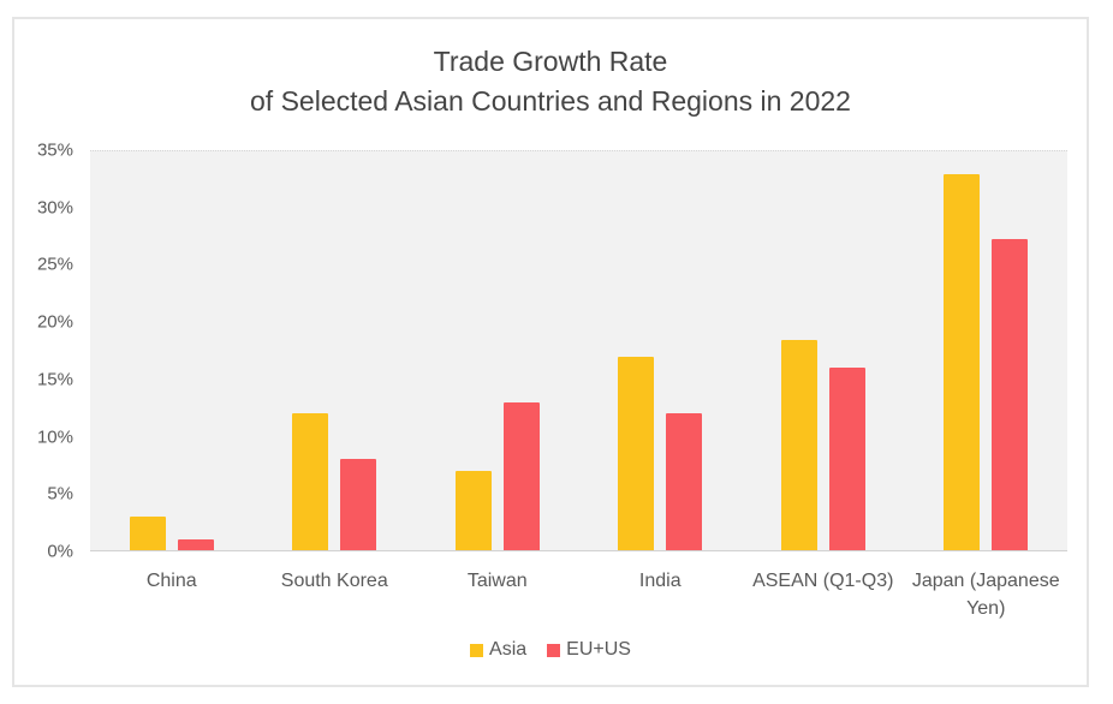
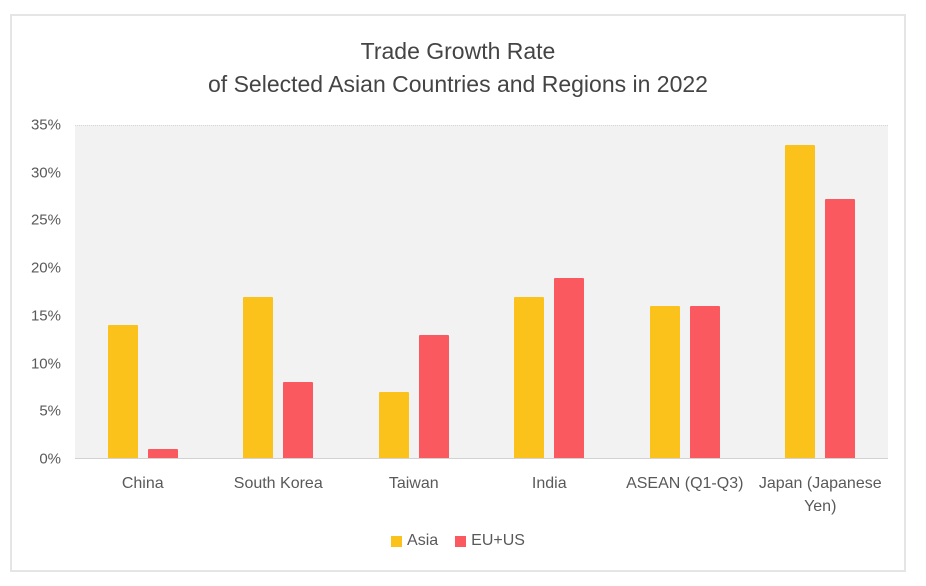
Asia/China: 3% -> 14%
Asia/South Korea: 12% -> 17%
EU+US/India: 12% -> 19%
Asia/ASEAN (Q1-Q3): 18% -> 16%
